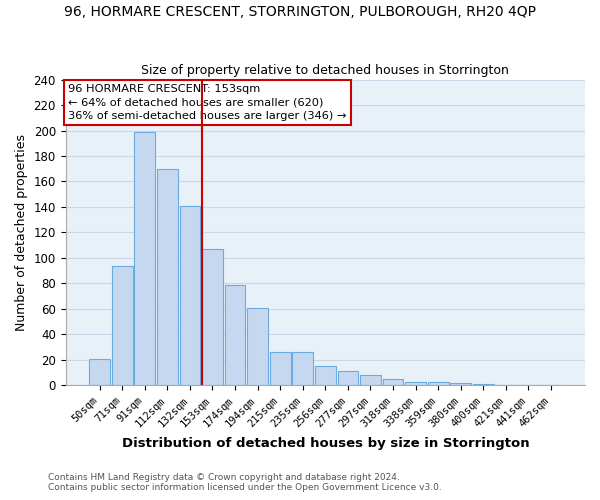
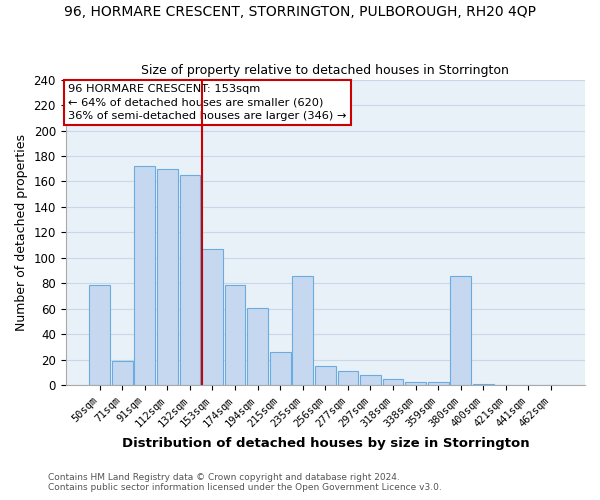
50sqm: 21 -> 79
71sqm: 94 -> 19
91sqm: 199 -> 172
132sqm: 141 -> 165
235sqm: 26 -> 86
380sqm: 2 -> 86
